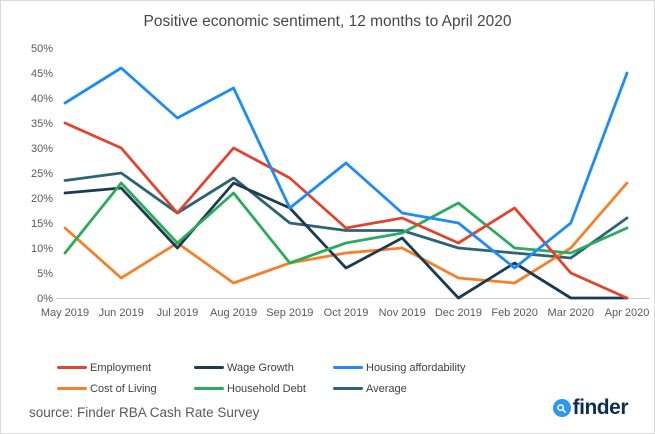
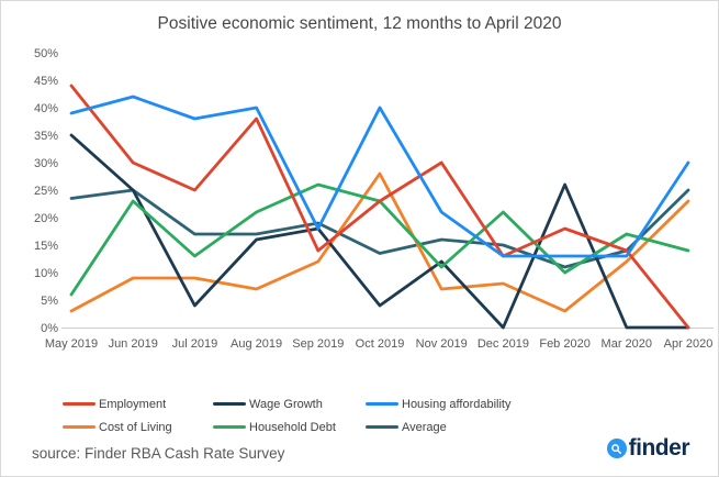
Employment/May 2019: 35% -> 44%
Wage Growth/May 2019: 21% -> 35%
Cost of Living/May 2019: 14% -> 3%
Household Debt/May 2019: 9% -> 6%
Wage Growth/Jun 2019: 22% -> 25%
Housing affordability/Jun 2019: 46% -> 42%
Cost of Living/Jun 2019: 4% -> 9%
Employment/Jul 2019: 17% -> 25%
Wage Growth/Jul 2019: 10% -> 4%
Housing affordability/Jul 2019: 36% -> 38%
Cost of Living/Jul 2019: 11% -> 9%
Household Debt/Jul 2019: 11% -> 13%
Employment/Aug 2019: 30% -> 38%
Wage Growth/Aug 2019: 23% -> 16%
Housing affordability/Aug 2019: 42% -> 40%
Cost of Living/Aug 2019: 3% -> 7%
Average/Aug 2019: 24% -> 17%
Employment/Sep 2019: 24% -> 14%
Cost of Living/Sep 2019: 7% -> 12%
Household Debt/Sep 2019: 7% -> 26%
Average/Sep 2019: 15% -> 19%
Employment/Oct 2019: 14% -> 23%
Wage Growth/Oct 2019: 6% -> 4%
Housing affordability/Oct 2019: 27% -> 40%
Cost of Living/Oct 2019: 9% -> 28%
Household Debt/Oct 2019: 11% -> 23%
Employment/Nov 2019: 16% -> 30%
Housing affordability/Nov 2019: 17% -> 21%
Cost of Living/Nov 2019: 10% -> 7%
Household Debt/Nov 2019: 13% -> 11%
Average/Nov 2019: 14% -> 16%
Employment/Dec 2019: 11% -> 13%
Housing affordability/Dec 2019: 15% -> 13%
Cost of Living/Dec 2019: 4% -> 8%
Household Debt/Dec 2019: 19% -> 21%
Average/Dec 2019: 10% -> 15%
Wage Growth/Feb 2020: 7% -> 26%
Housing affordability/Feb 2020: 6% -> 13%
Average/Feb 2020: 9% -> 11%
Employment/Mar 2020: 5% -> 14%
Housing affordability/Mar 2020: 15% -> 13%
Cost of Living/Mar 2020: 10% -> 12%
Household Debt/Mar 2020: 9% -> 17%
Average/Mar 2020: 8% -> 14%
Housing affordability/Apr 2020: 45% -> 30%
Average/Apr 2020: 16% -> 25%
